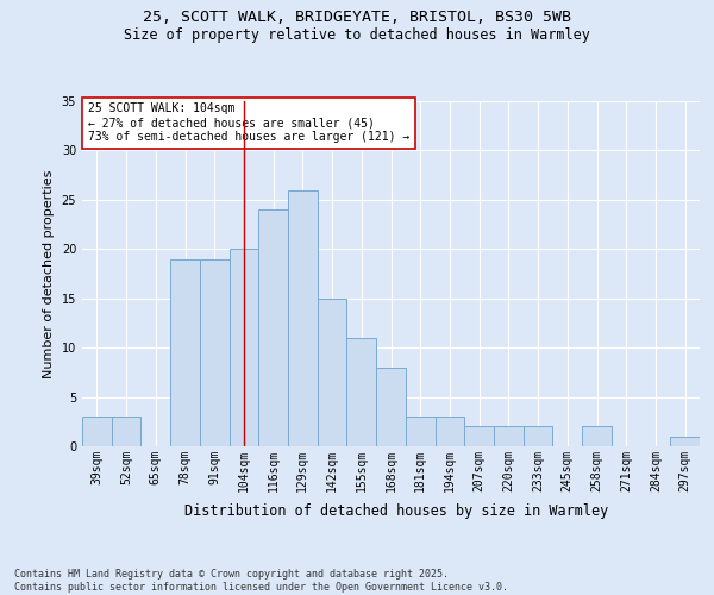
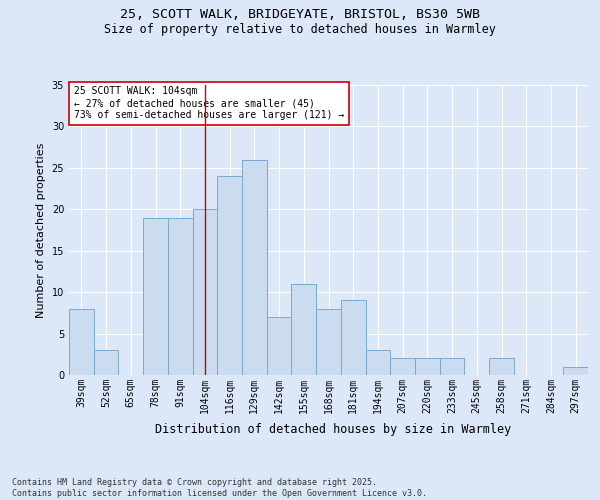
39sqm: 3 -> 8
142sqm: 15 -> 7
181sqm: 3 -> 9
